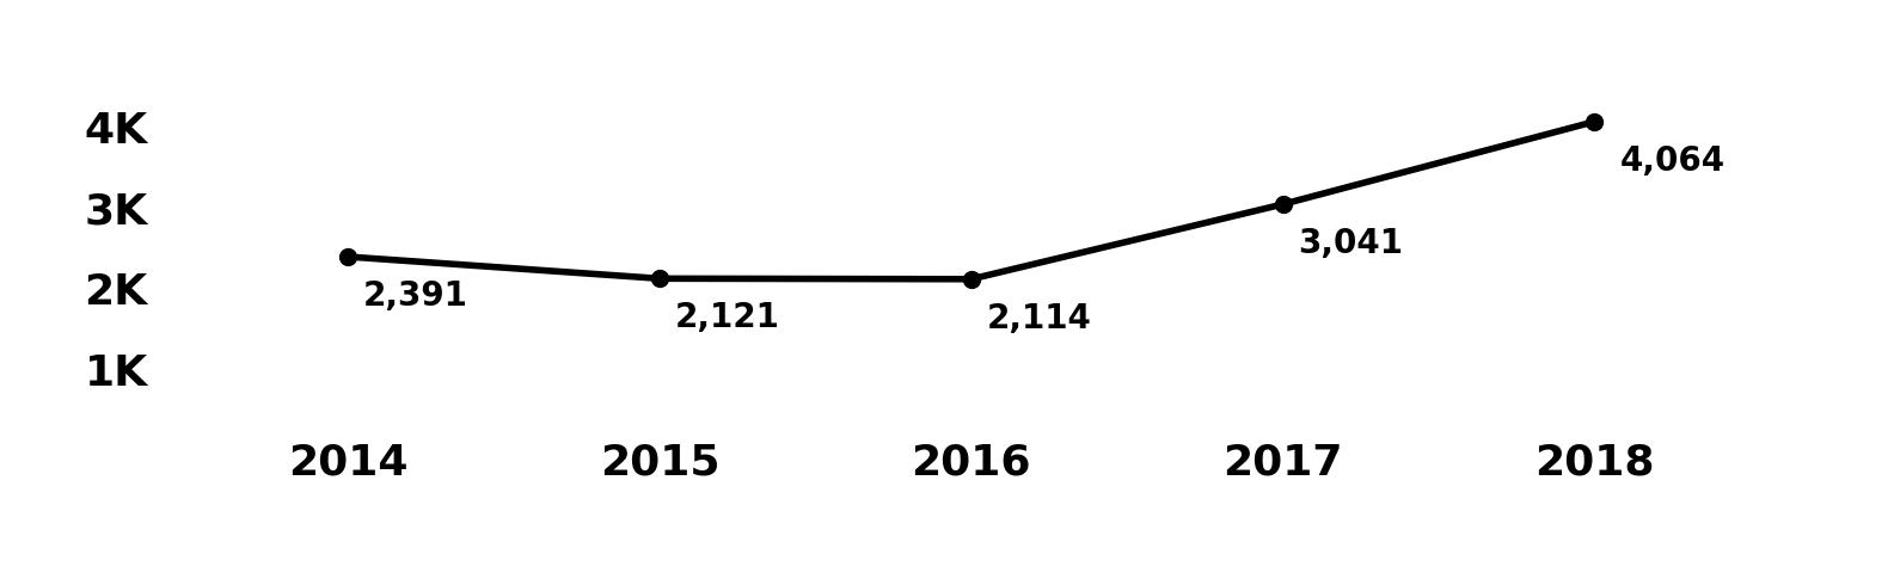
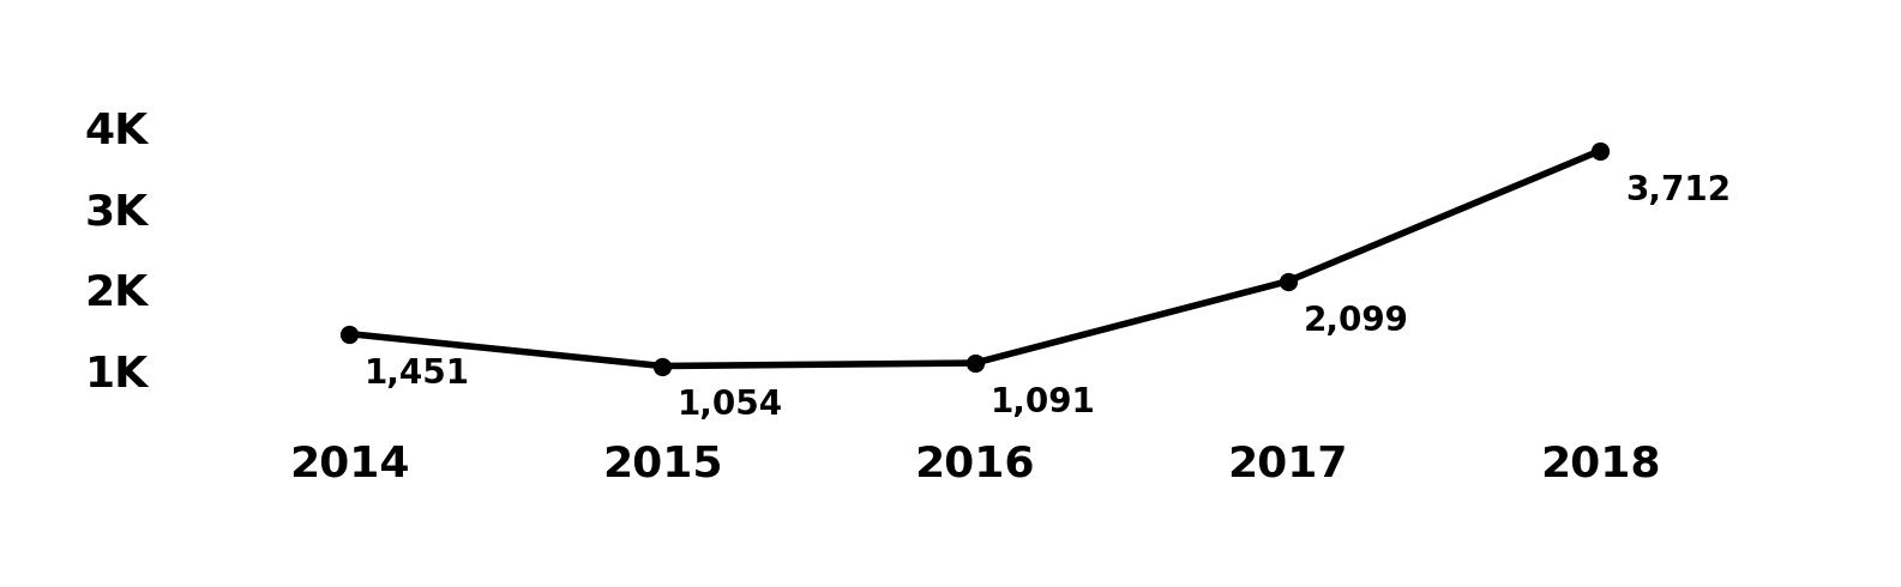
2014: 2,391 -> 1,451
2015: 2,121 -> 1,054
2016: 2,114 -> 1,091
2017: 3,041 -> 2,099
2018: 4,064 -> 3,712
